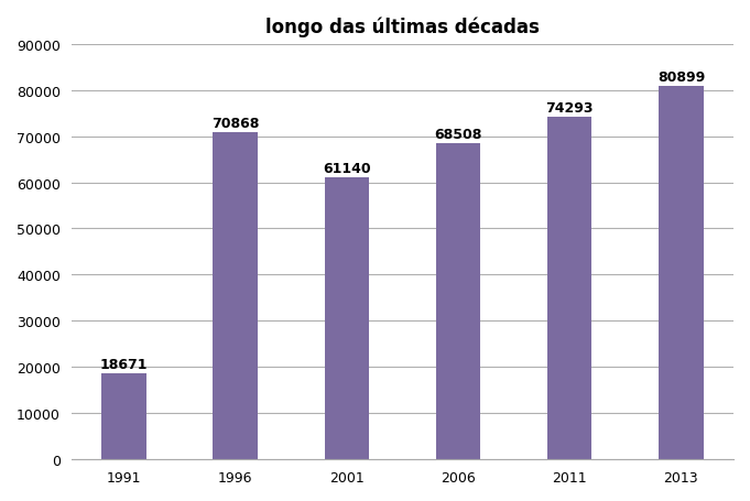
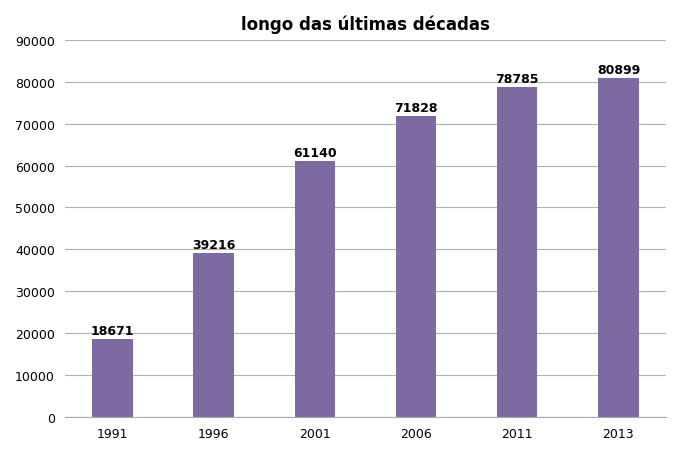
1996: 70868 -> 39216
2006: 68508 -> 71828
2011: 74293 -> 78785
